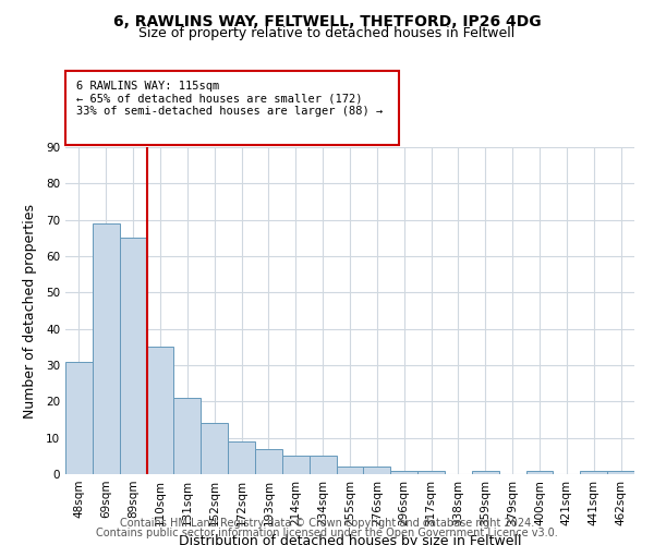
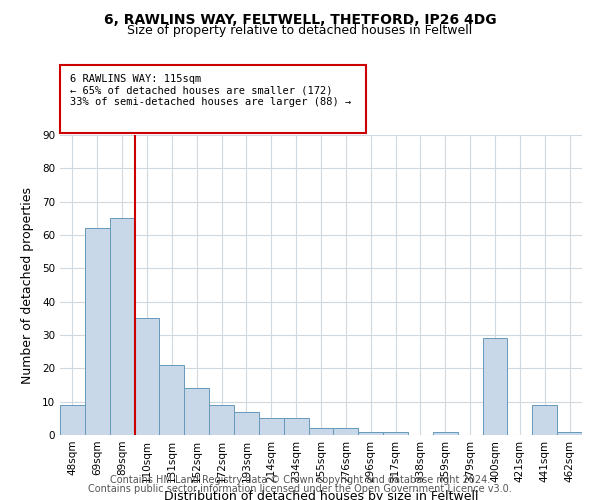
48sqm: 31 -> 9
69sqm: 69 -> 62
400sqm: 1 -> 29
441sqm: 1 -> 9
